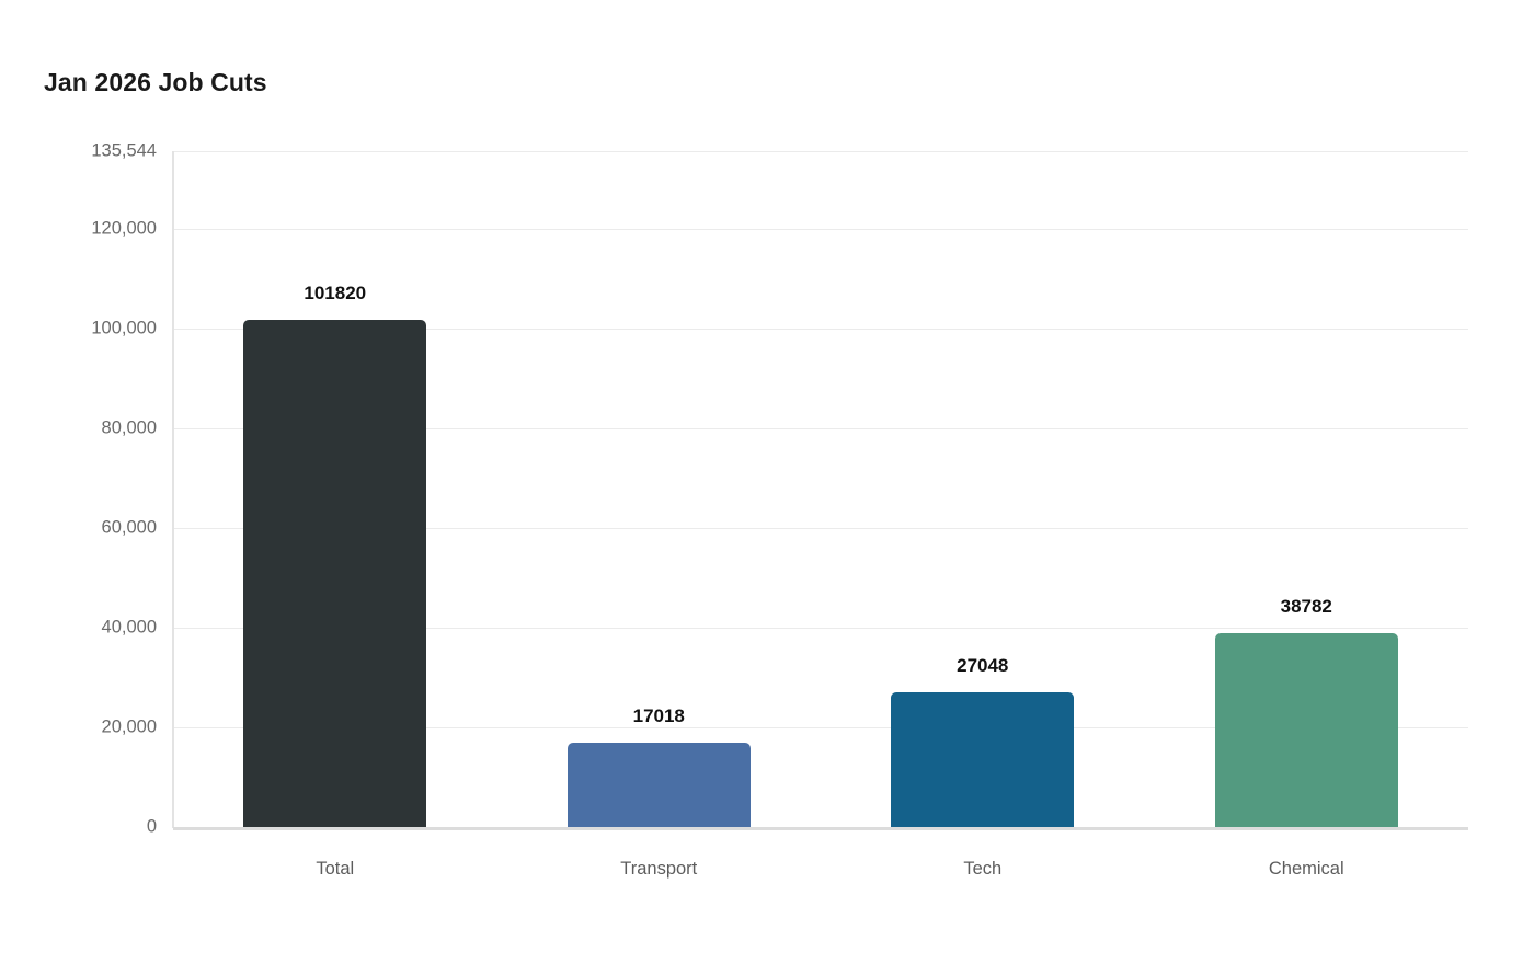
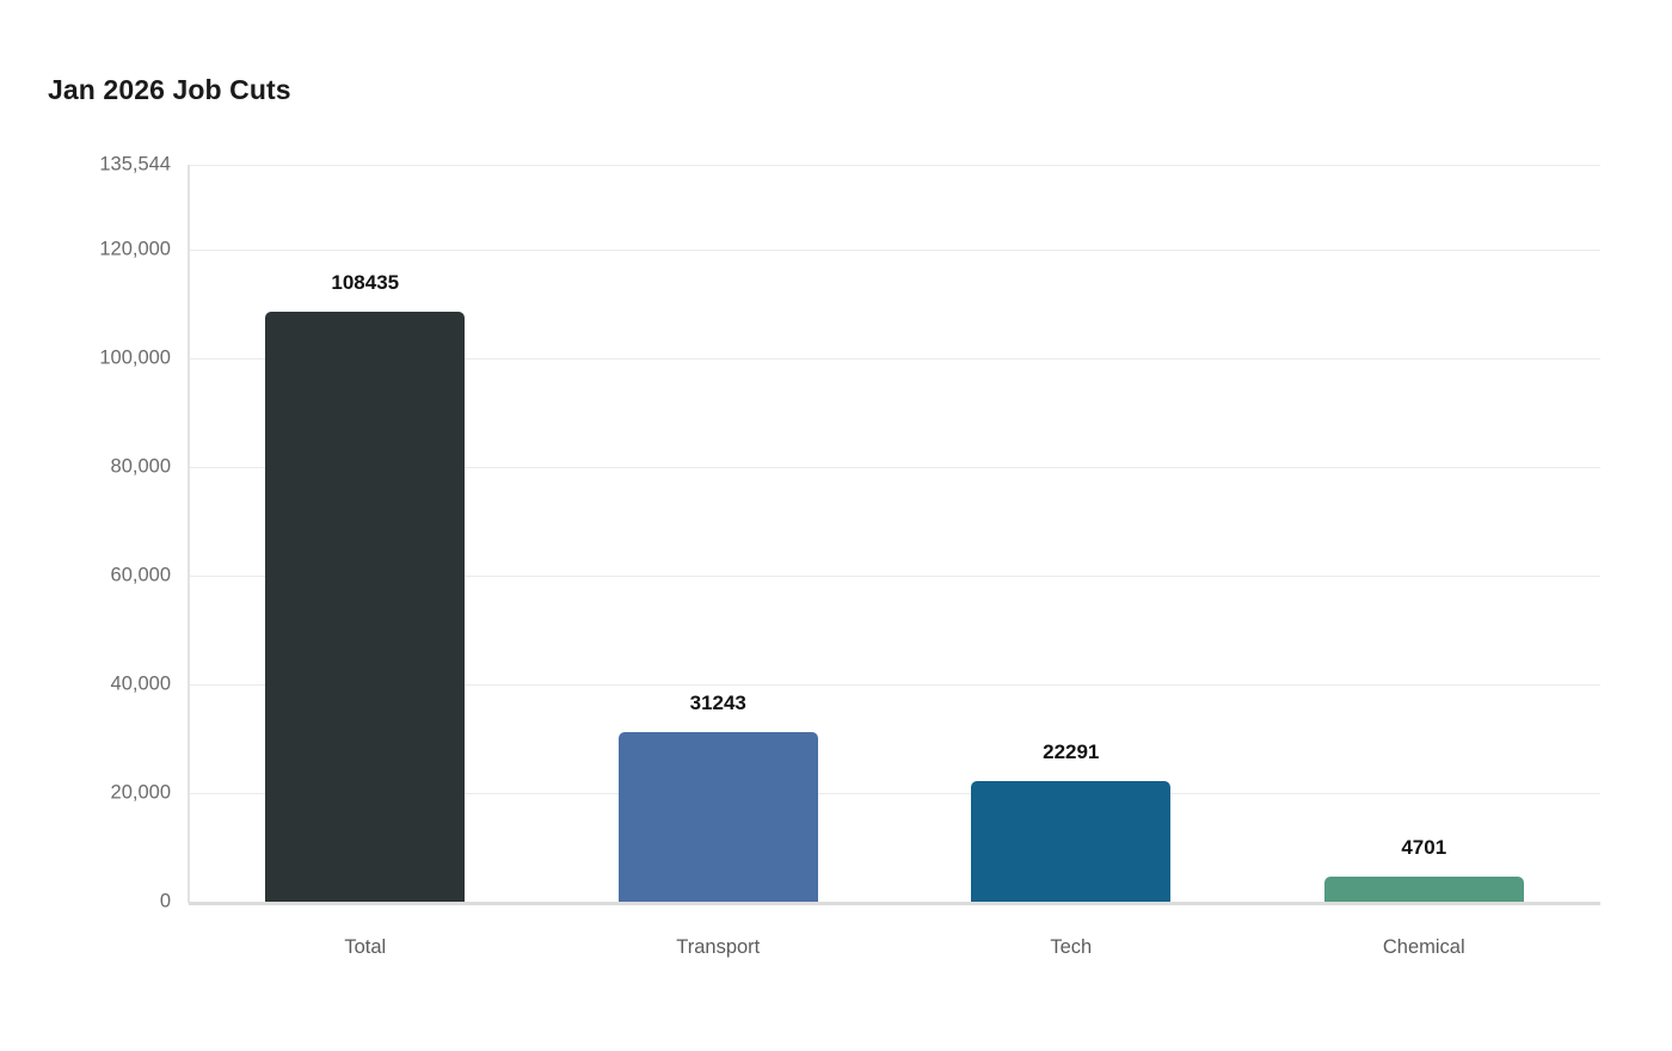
Total: 101820 -> 108435
Transport: 17018 -> 31243
Tech: 27048 -> 22291
Chemical: 38782 -> 4701
